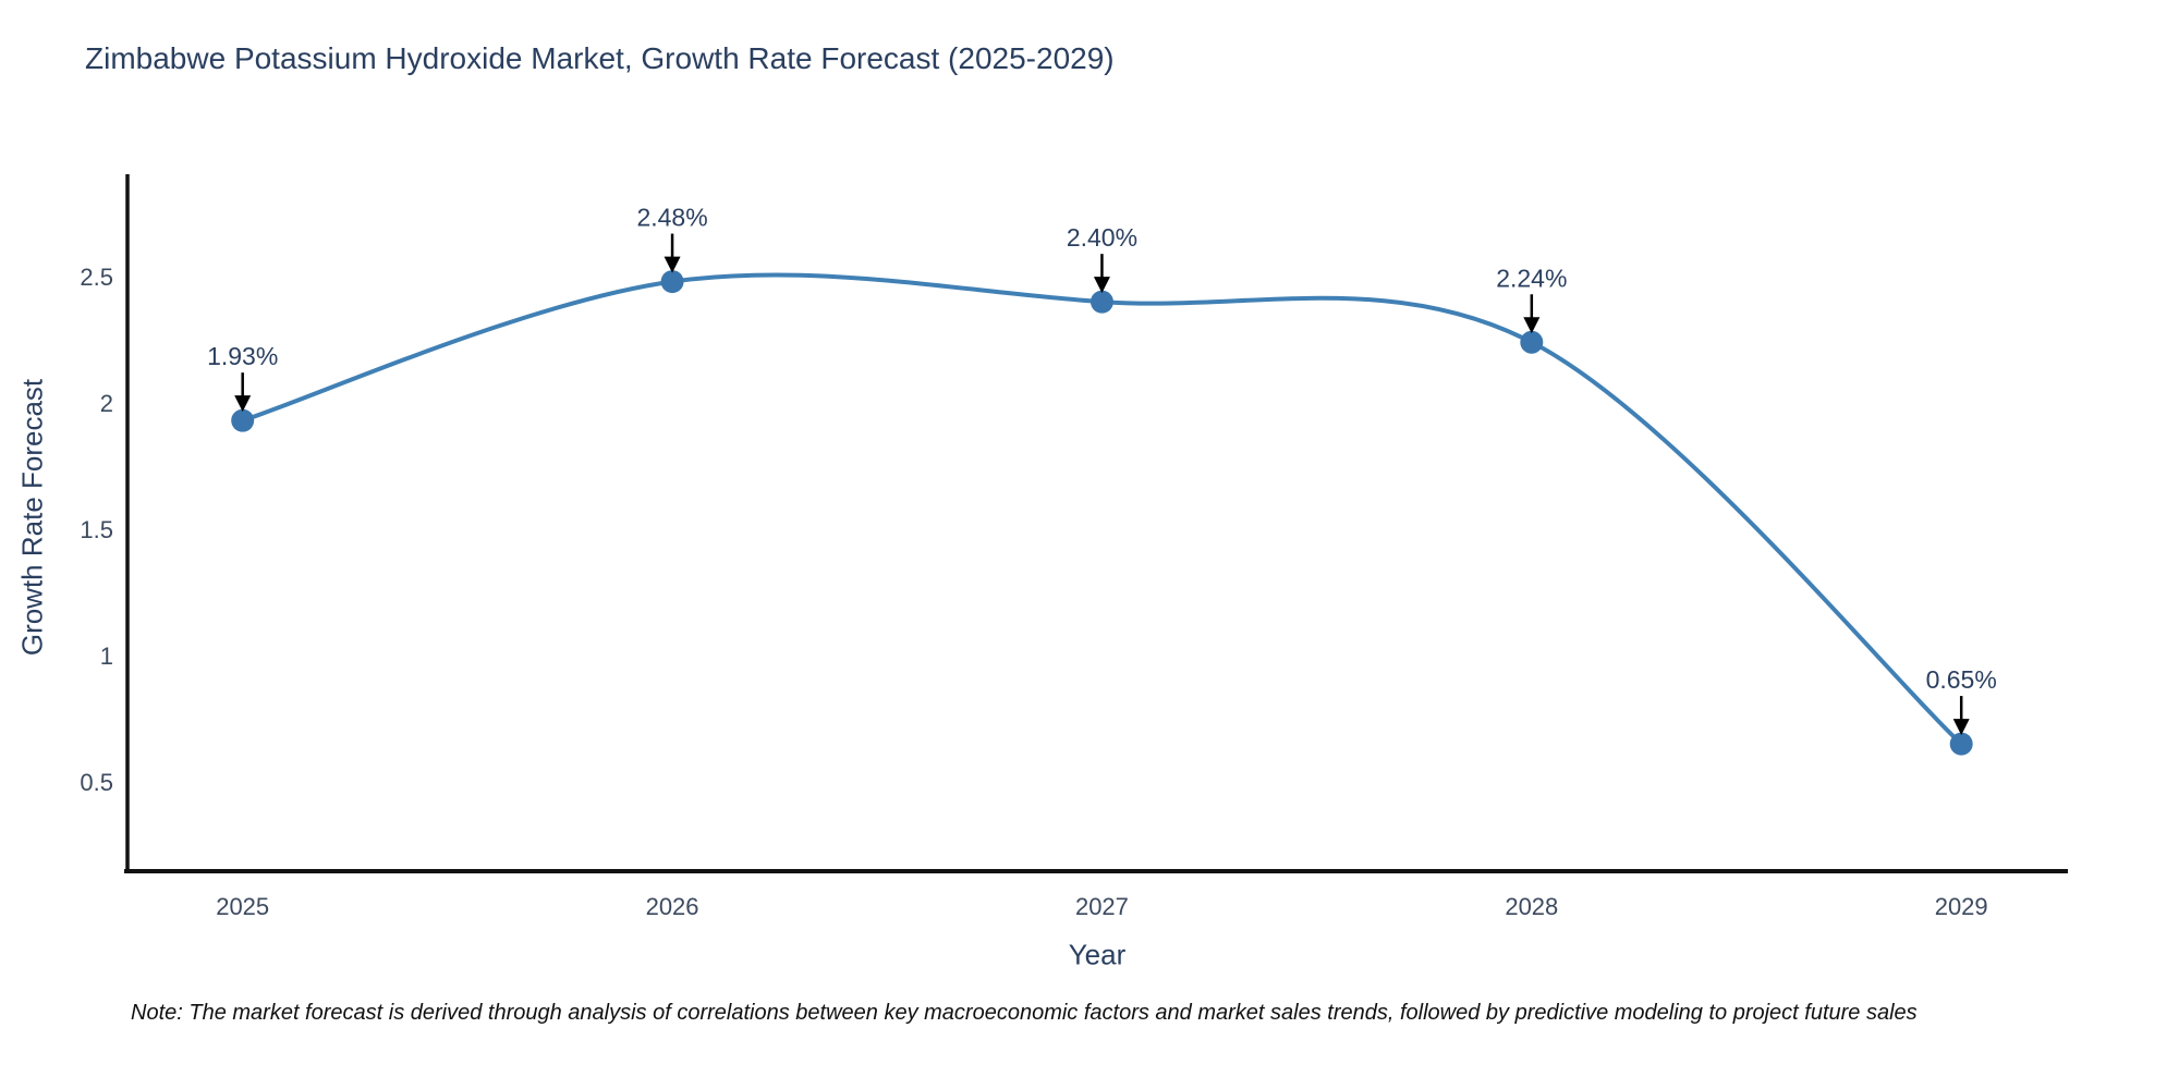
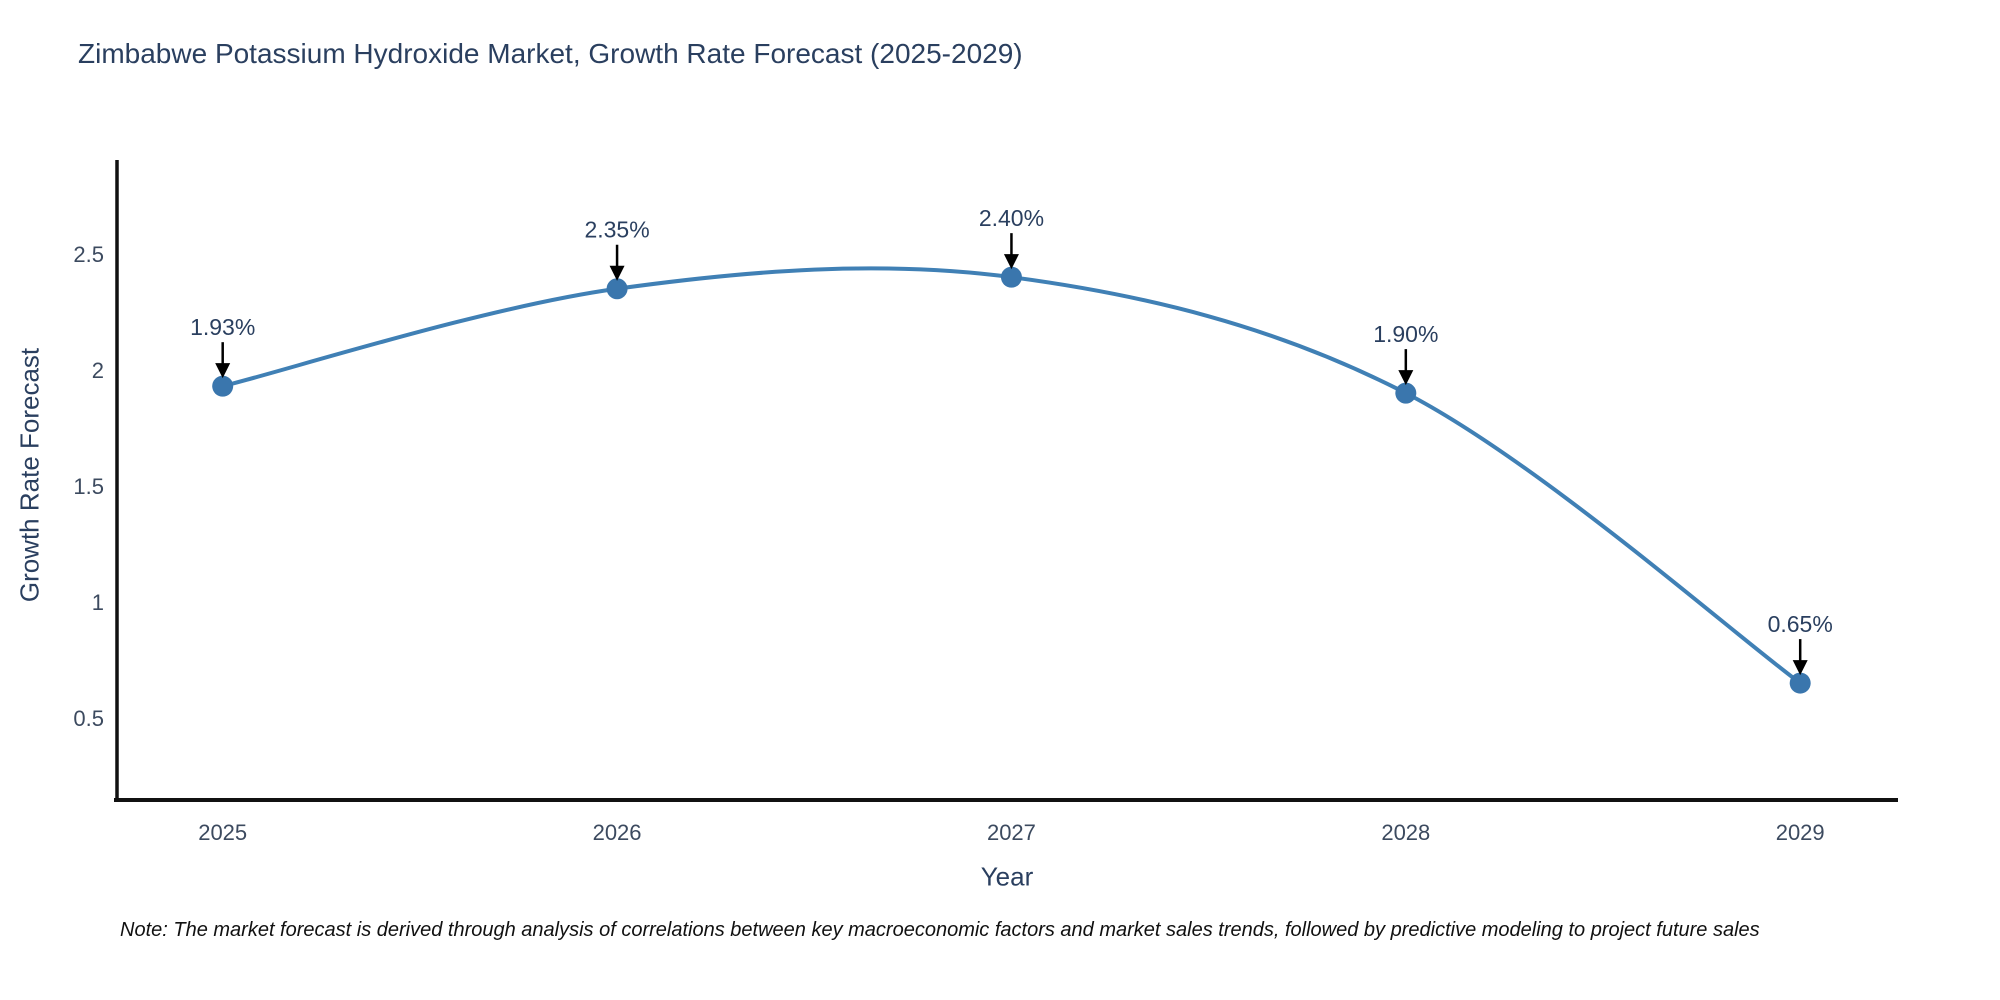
2026: 2.48% -> 2.35%
2028: 2.24% -> 1.90%
